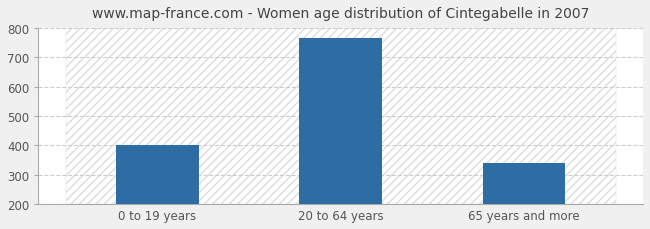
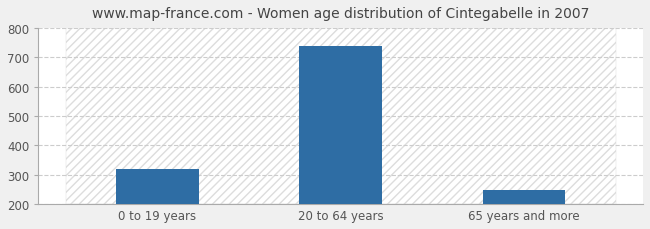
0 to 19 years: 400 -> 320
20 to 64 years: 765 -> 740
65 years and more: 340 -> 248
